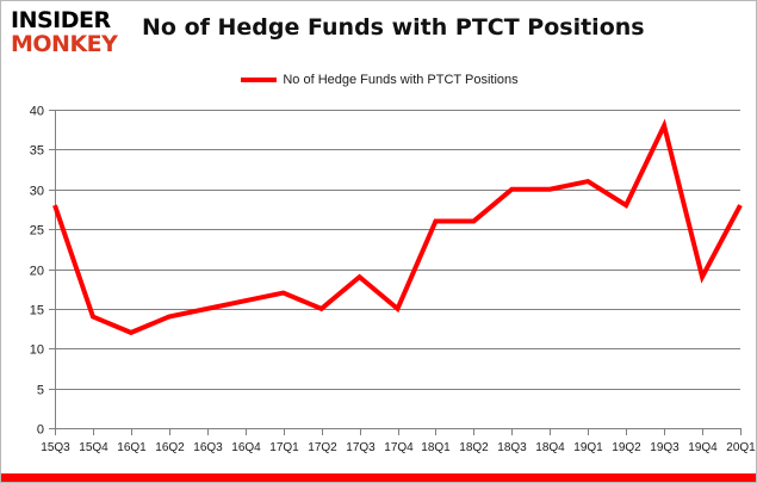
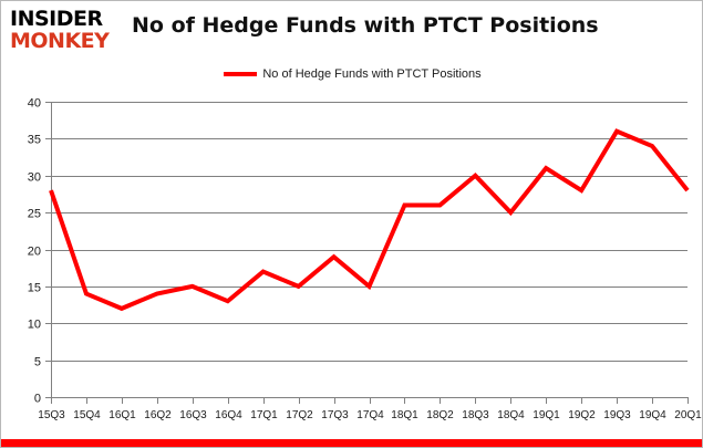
16Q4: 16 -> 13
18Q4: 30 -> 25
19Q3: 38 -> 36
19Q4: 19 -> 34
